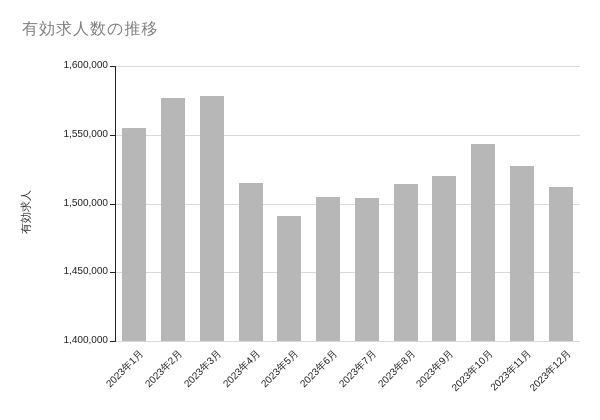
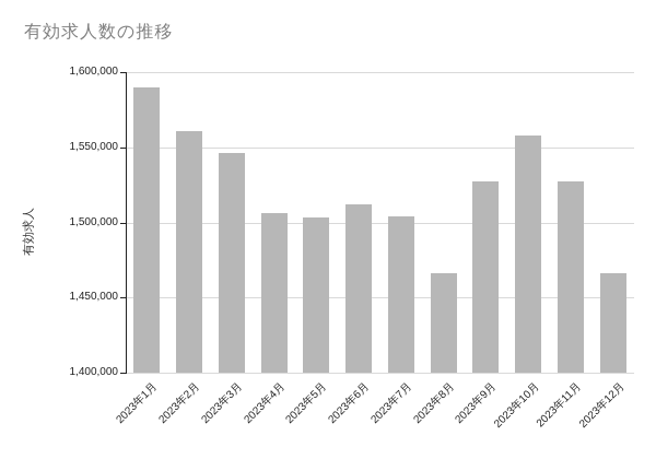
2023年1月: 1555000 -> 1590000
2023年2月: 1577000 -> 1561000
2023年3月: 1578000 -> 1546000
2023年4月: 1515000 -> 1506000
2023年5月: 1491000 -> 1503000
2023年6月: 1505000 -> 1512000
2023年8月: 1514000 -> 1466000
2023年9月: 1520000 -> 1527000
2023年10月: 1543000 -> 1558000
2023年12月: 1512000 -> 1466000
